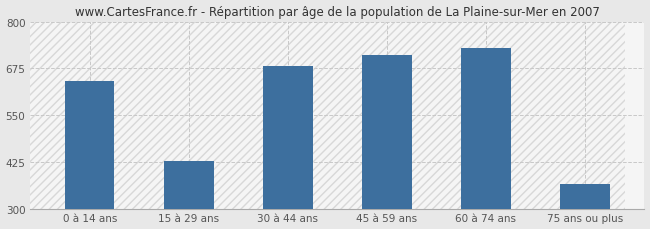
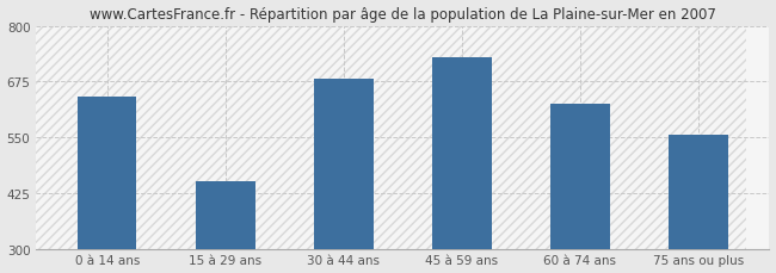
15 à 29 ans: 428 -> 450
45 à 59 ans: 710 -> 730
60 à 74 ans: 730 -> 625
75 ans ou plus: 365 -> 555
